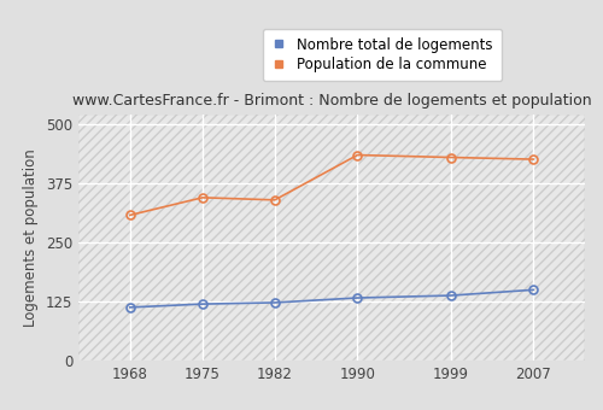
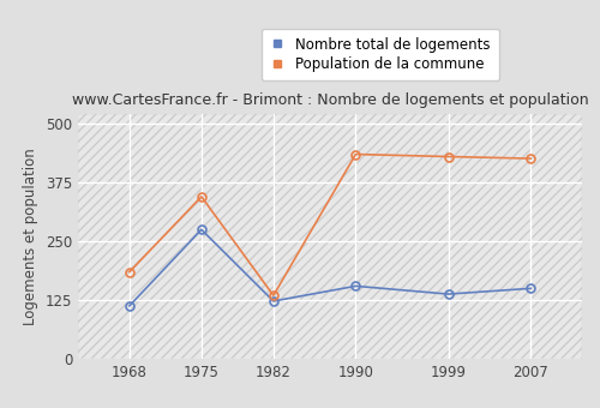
Population de la commune/1968: 308 -> 185
Nombre total de logements/1975: 120 -> 275
Population de la commune/1982: 340 -> 135
Nombre total de logements/1990: 133 -> 155
